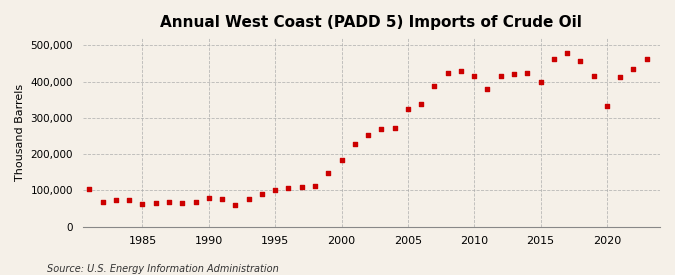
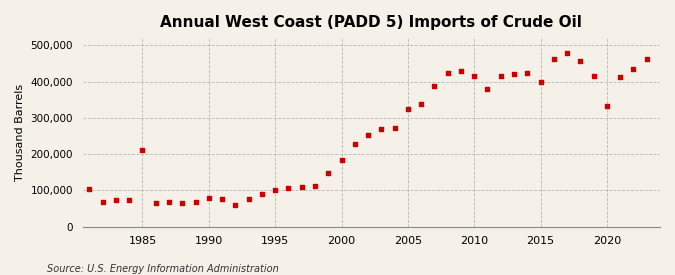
1985: 63,000 -> 210,000
